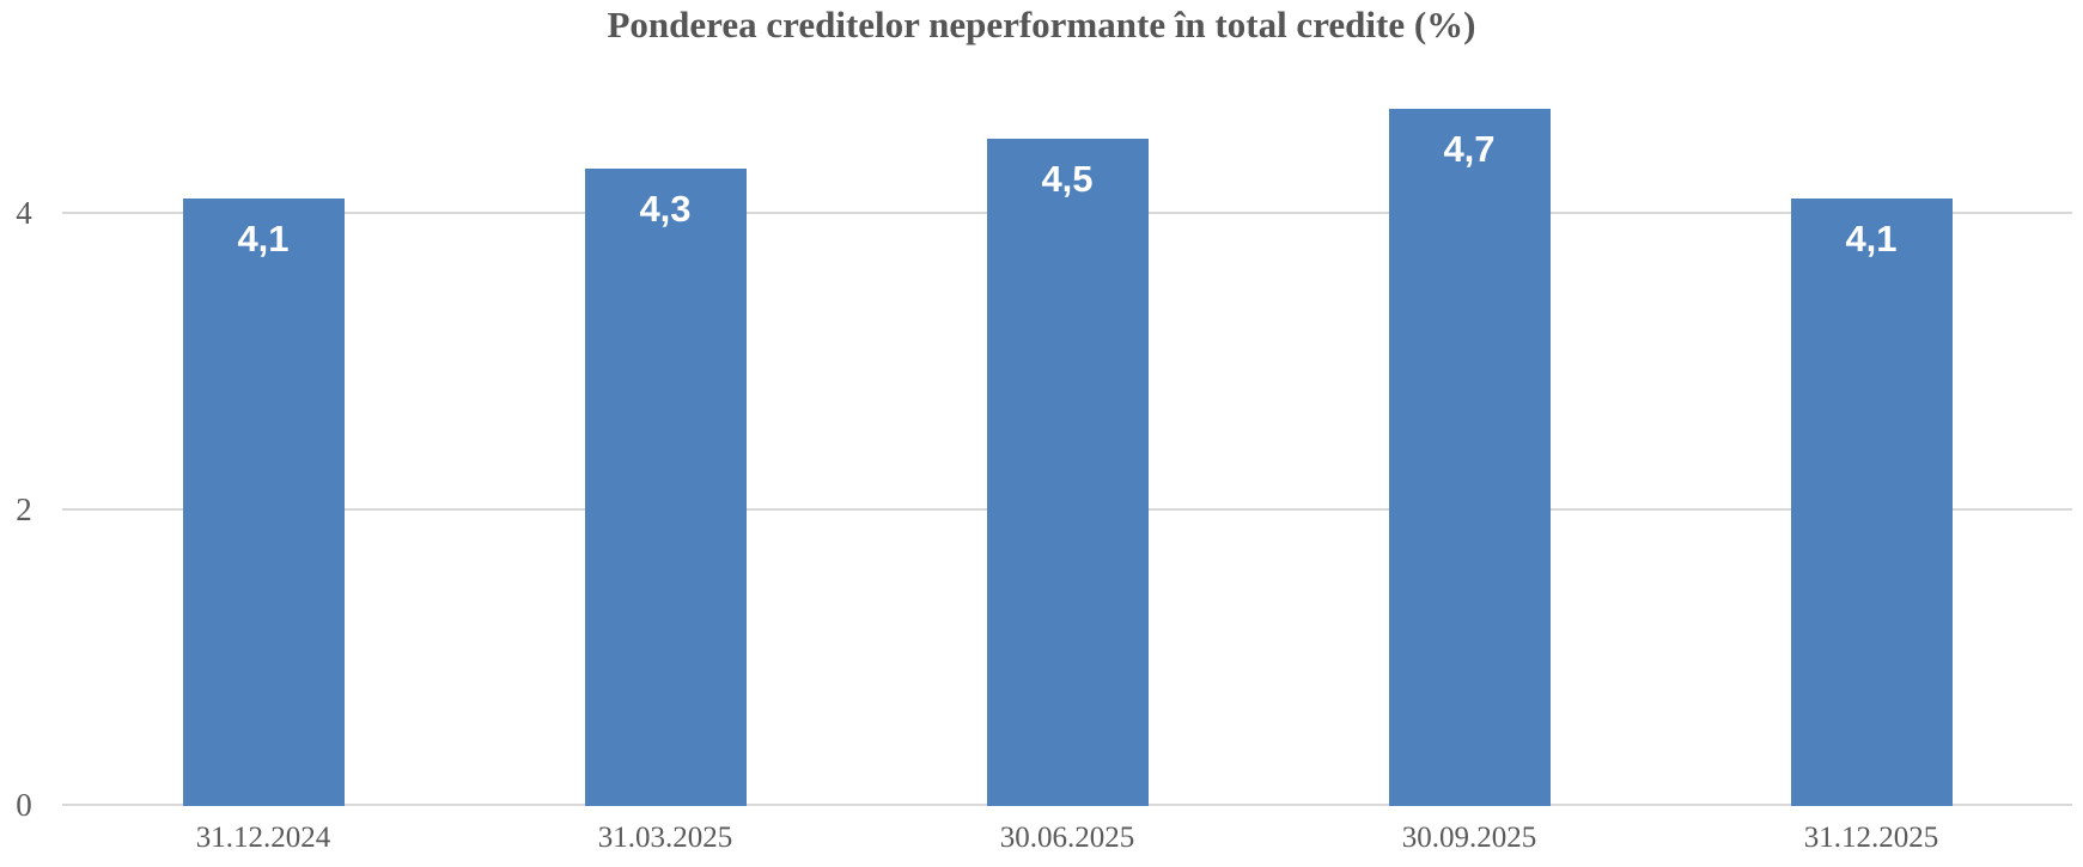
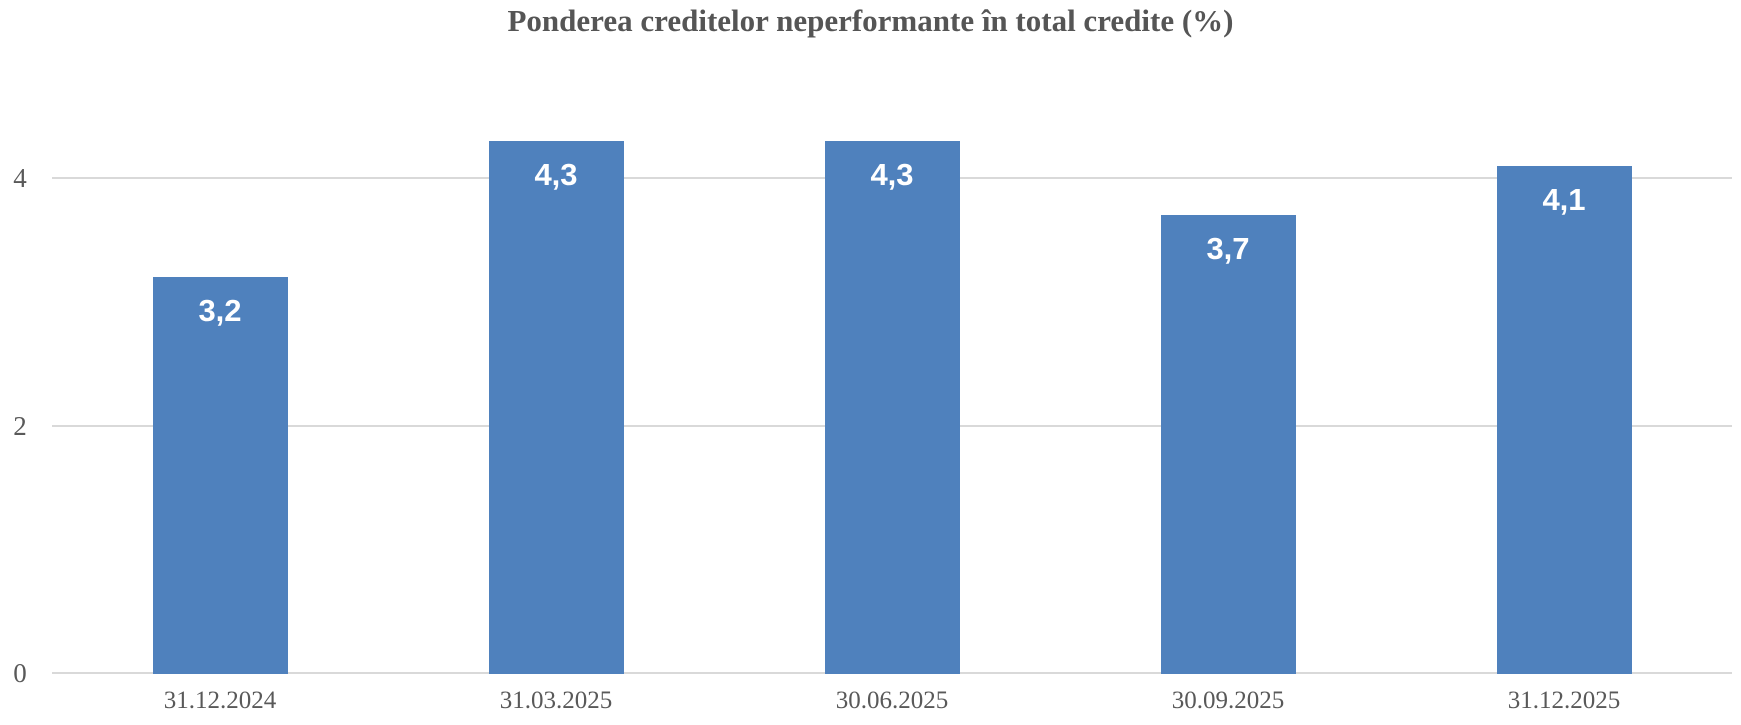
31.12.2024: 4,1 -> 3,2
30.06.2025: 4,5 -> 4,3
30.09.2025: 4,7 -> 3,7
